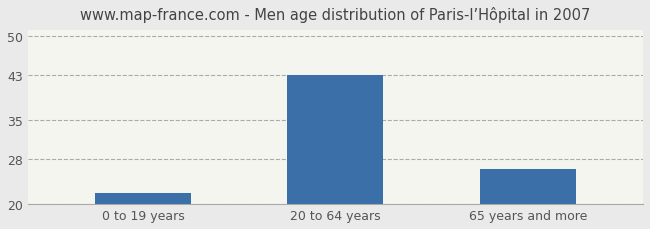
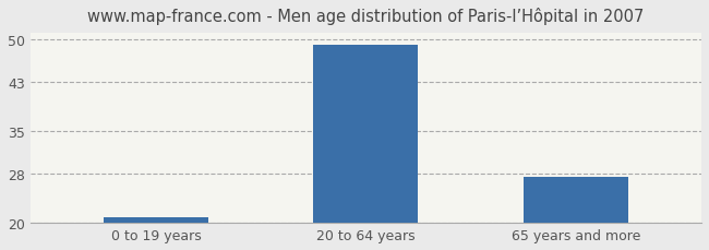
0 to 19 years: 22.0 -> 21.0
20 to 64 years: 43.0 -> 49.0
65 years and more: 26.2 -> 27.5
